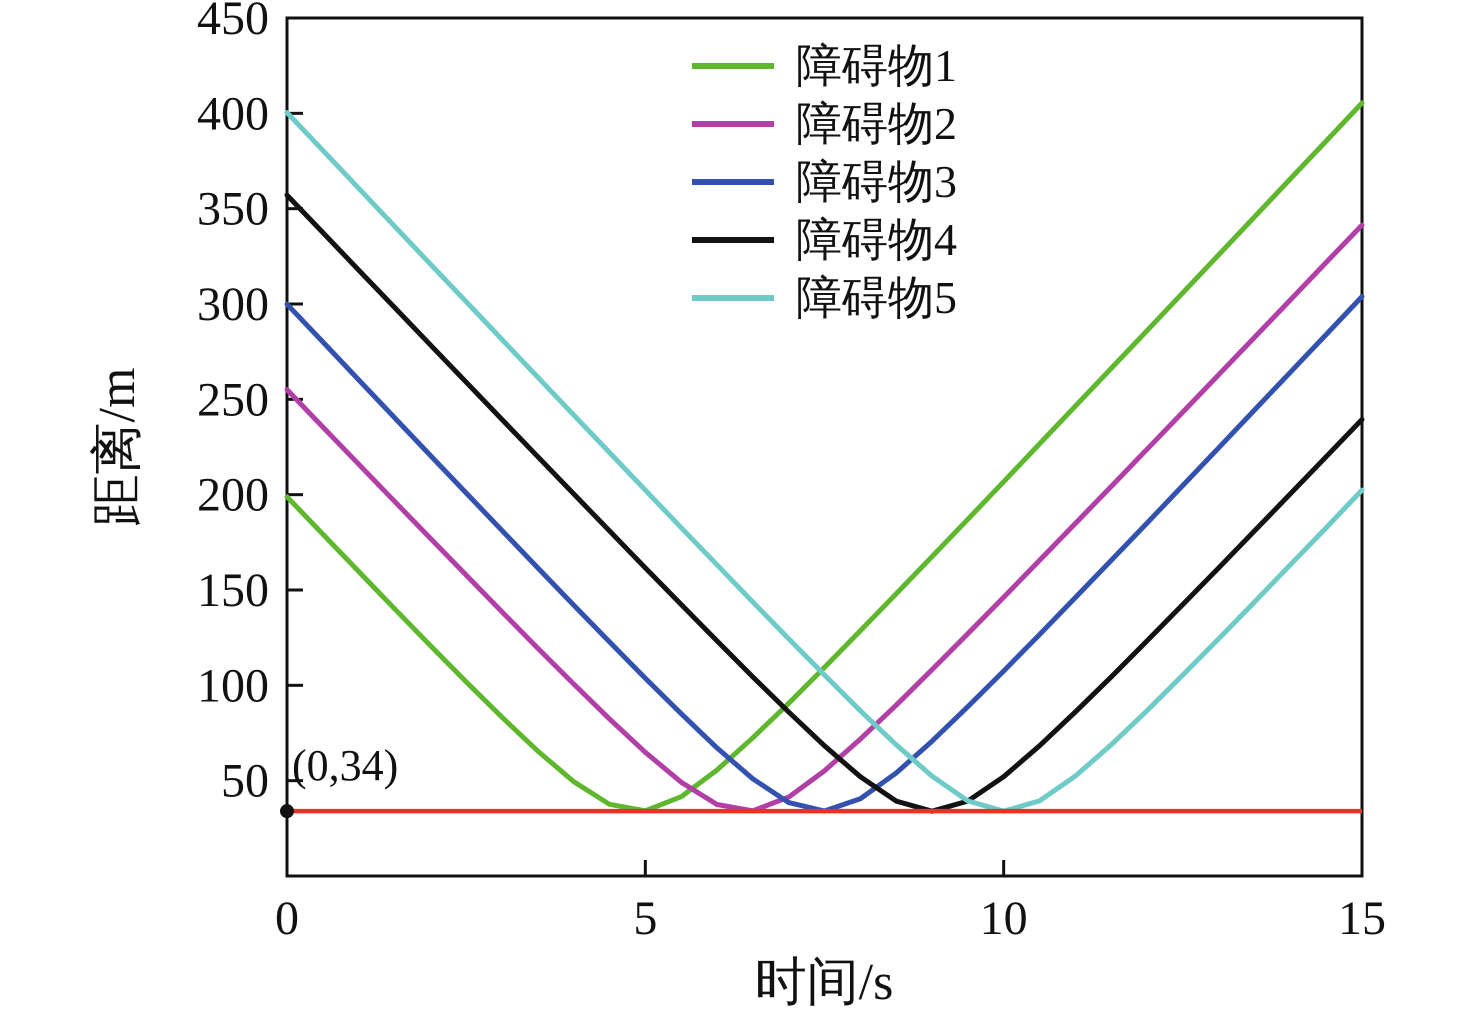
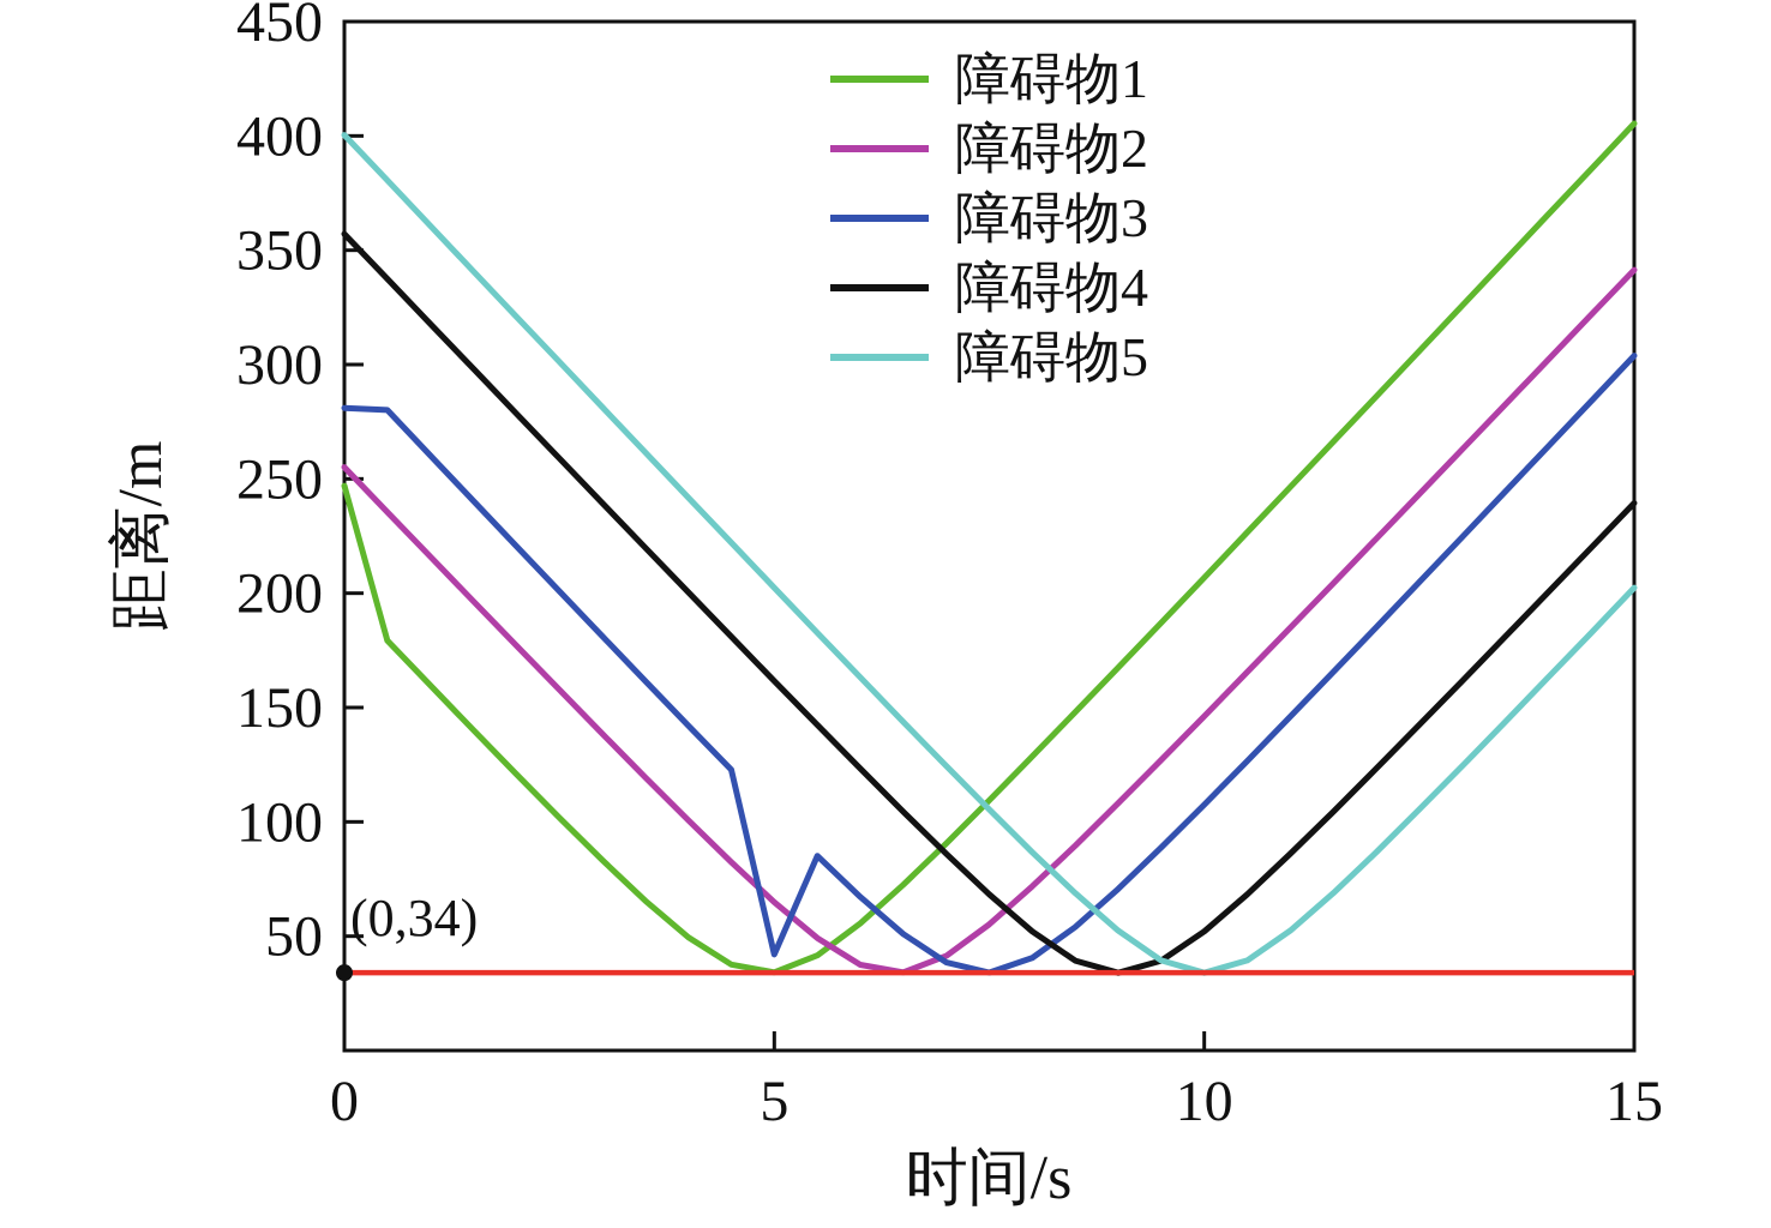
障碍物1/0: 199 -> 247
障碍物3/0: 300 -> 281
障碍物3/5: 104 -> 42
